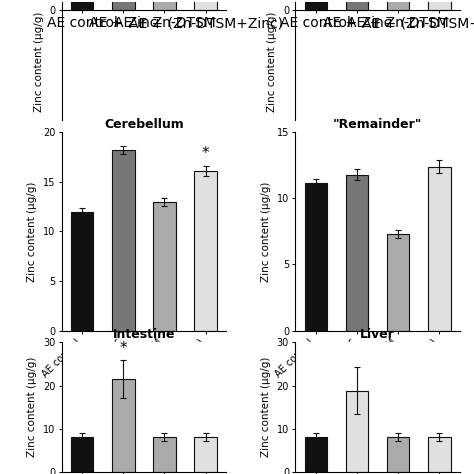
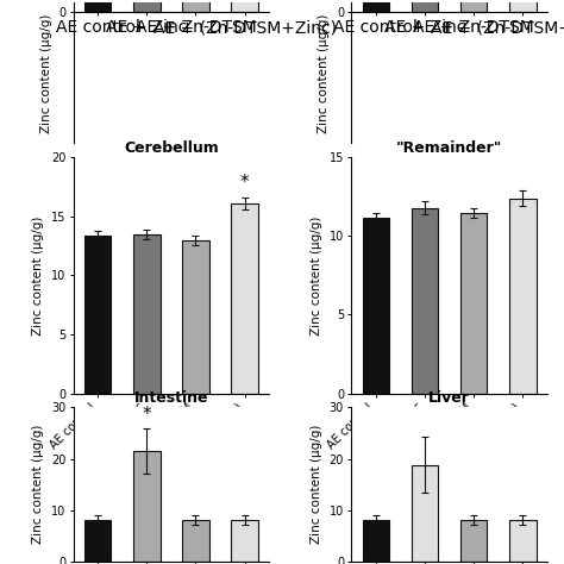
Cerebellum/AE control: 12.0 -> 13.4
Cerebellum/AE + Zinc: 18.2 -> 13.5
"Remainder"/AE + Zn-DTSM: 7.3 -> 11.5
